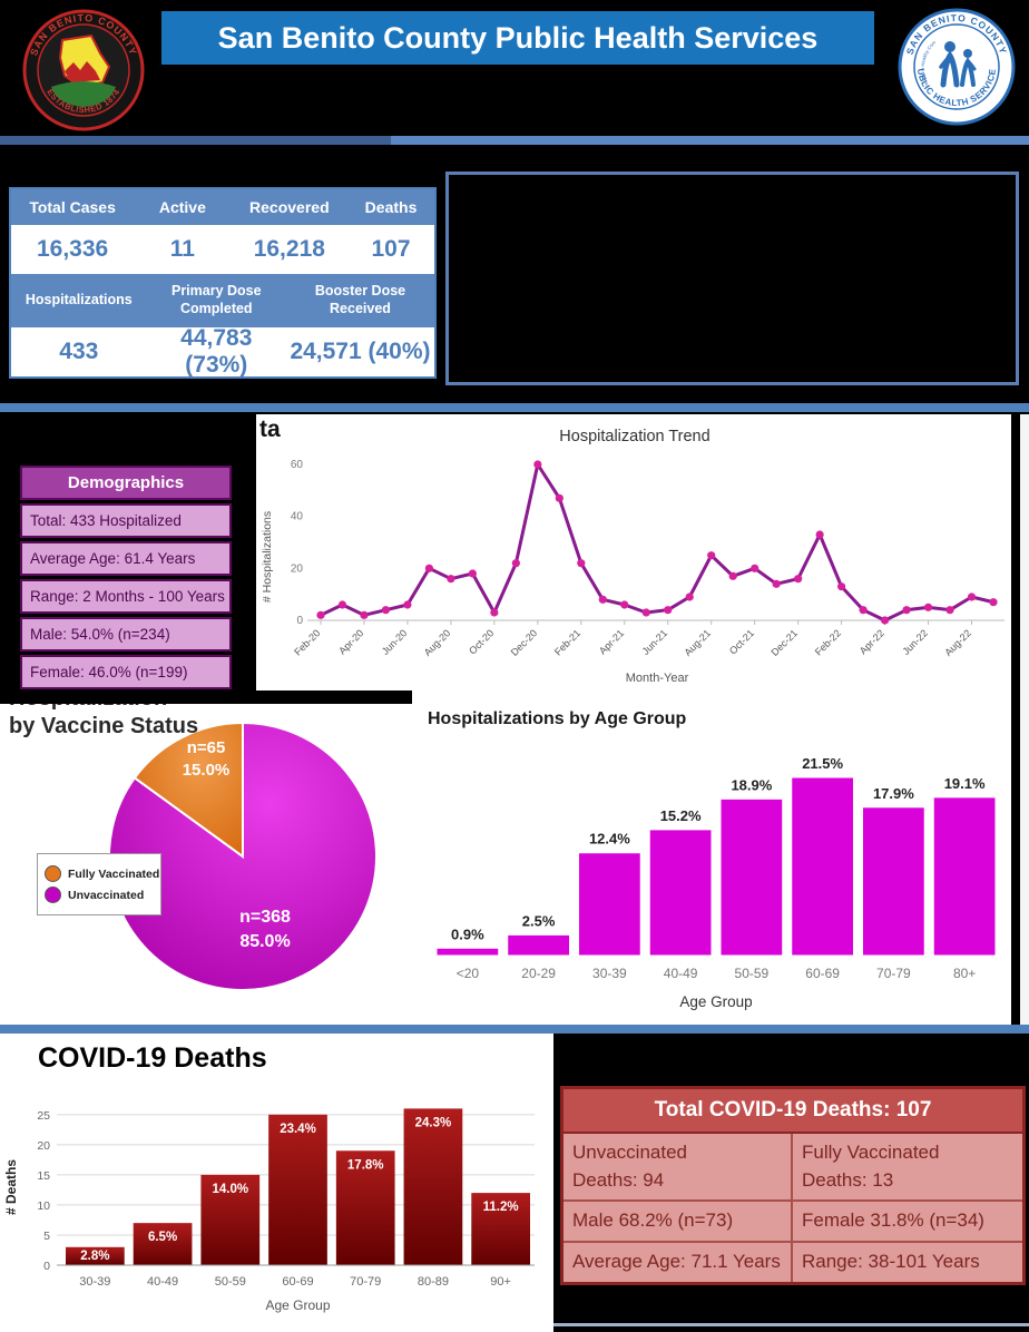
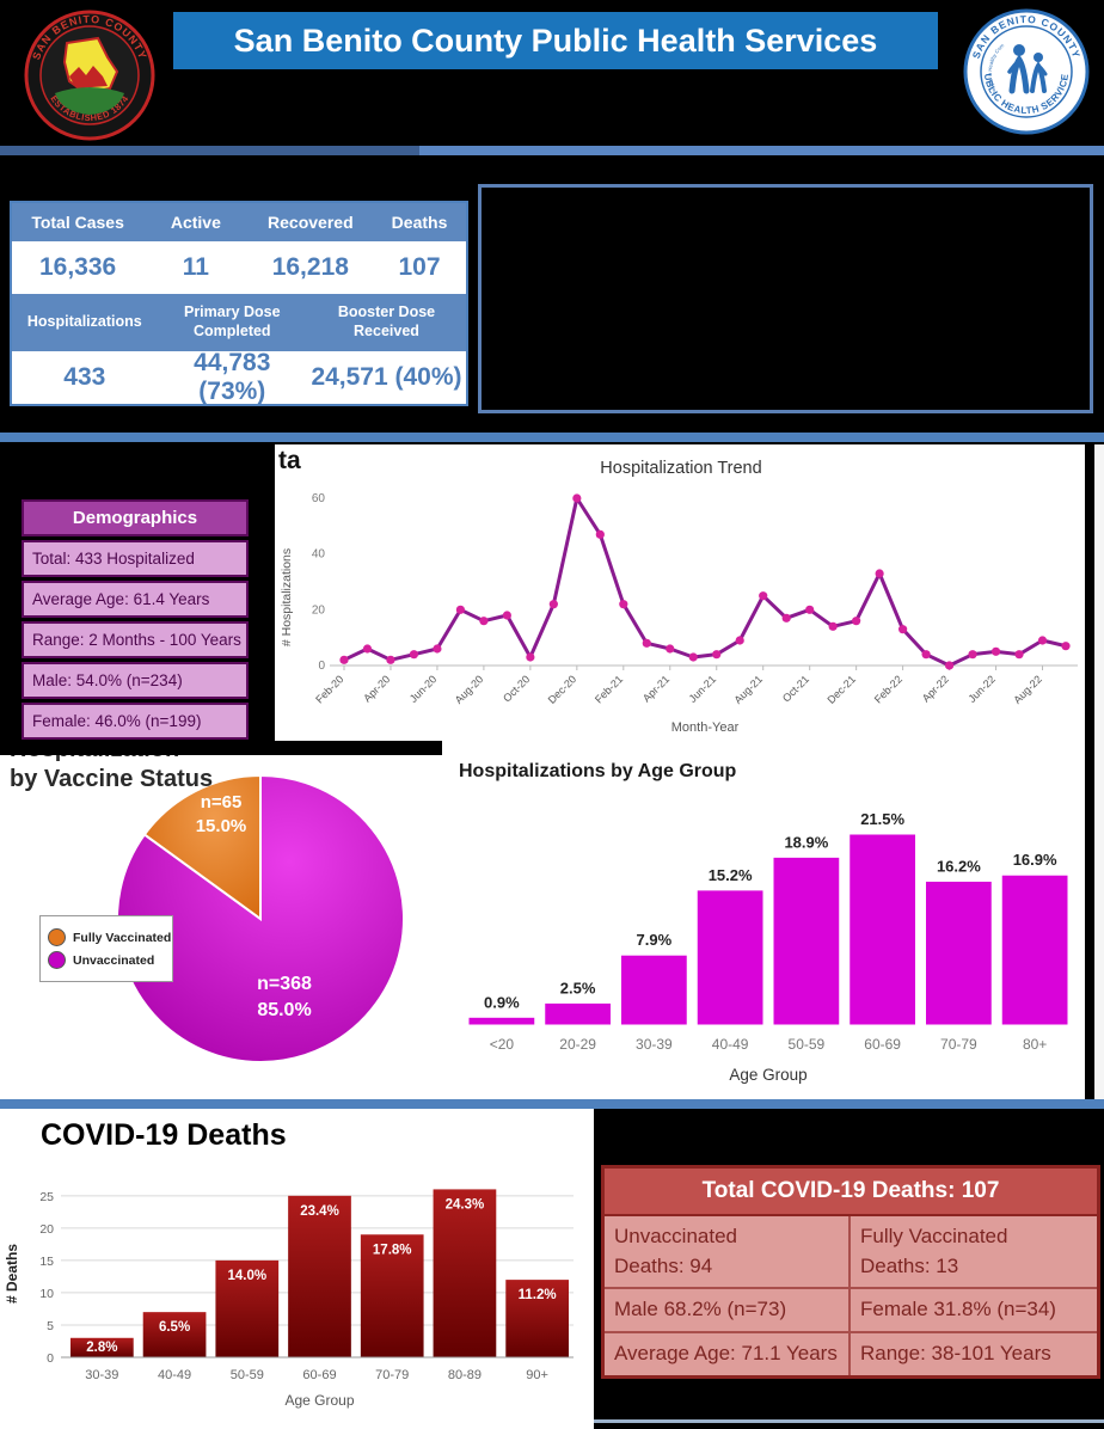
Hospitalizations by Age Group/30-39: 12.4% -> 7.9%
Hospitalizations by Age Group/70-79: 17.9% -> 16.2%
Hospitalizations by Age Group/80+: 19.1% -> 16.9%
